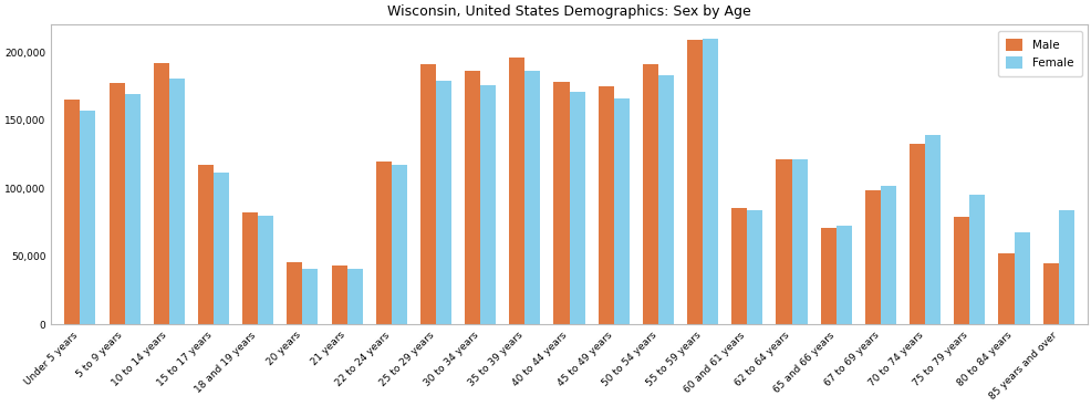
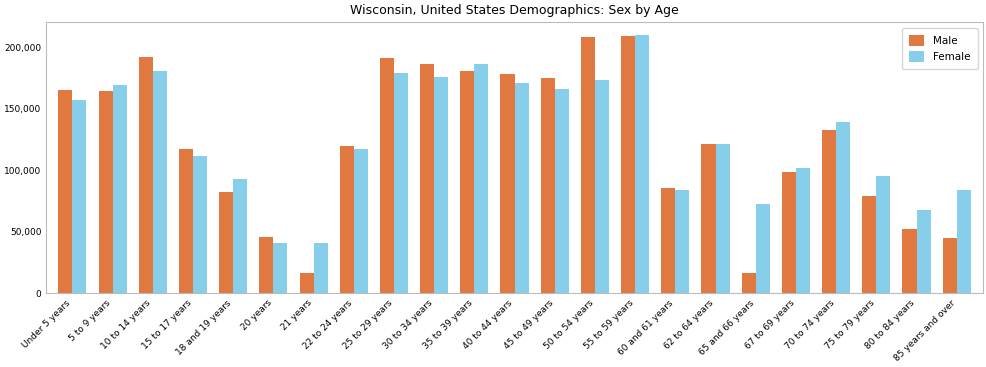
Male/5 to 9 years: 177,000 -> 164,000
Female/18 and 19 years: 80,000 -> 93,000
Male/21 years: 43,000 -> 17,000
Male/35 to 39 years: 196,000 -> 181,000
Male/50 to 54 years: 191,000 -> 208,000
Female/50 to 54 years: 183,000 -> 173,000
Male/65 and 66 years: 71,000 -> 17,000
